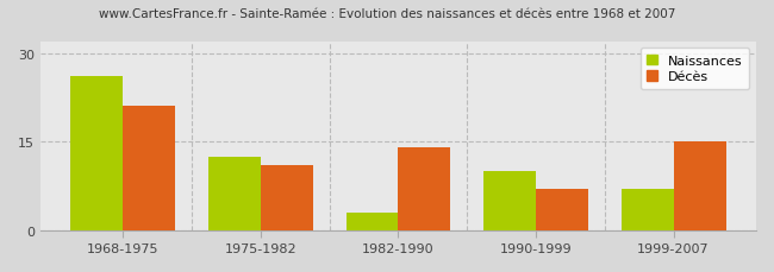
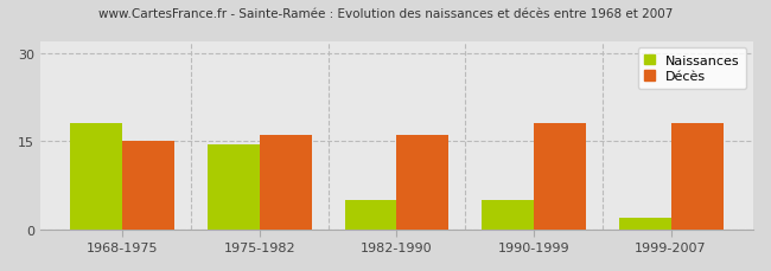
Naissances/1968-1975: 26.0 -> 18.0
Décès/1968-1975: 21 -> 15
Naissances/1975-1982: 12.5 -> 14.5
Décès/1975-1982: 11 -> 16
Naissances/1982-1990: 3.0 -> 5.0
Décès/1982-1990: 14 -> 16
Naissances/1990-1999: 10.0 -> 5.0
Décès/1990-1999: 7 -> 18
Naissances/1999-2007: 7.0 -> 2.0
Décès/1999-2007: 15 -> 18
